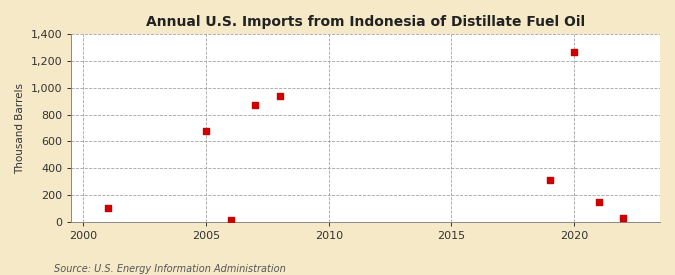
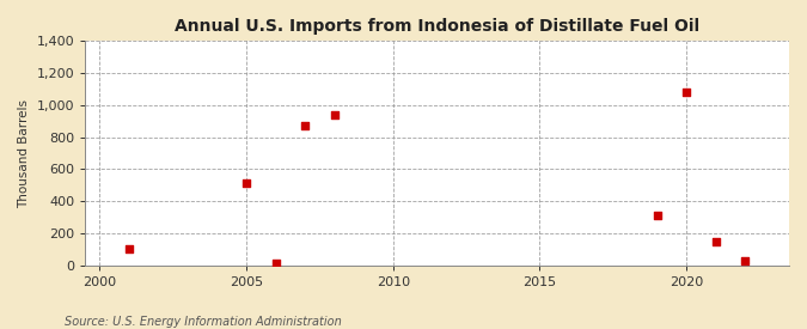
2005: 680 -> 510
2020: 1,270 -> 1,080
